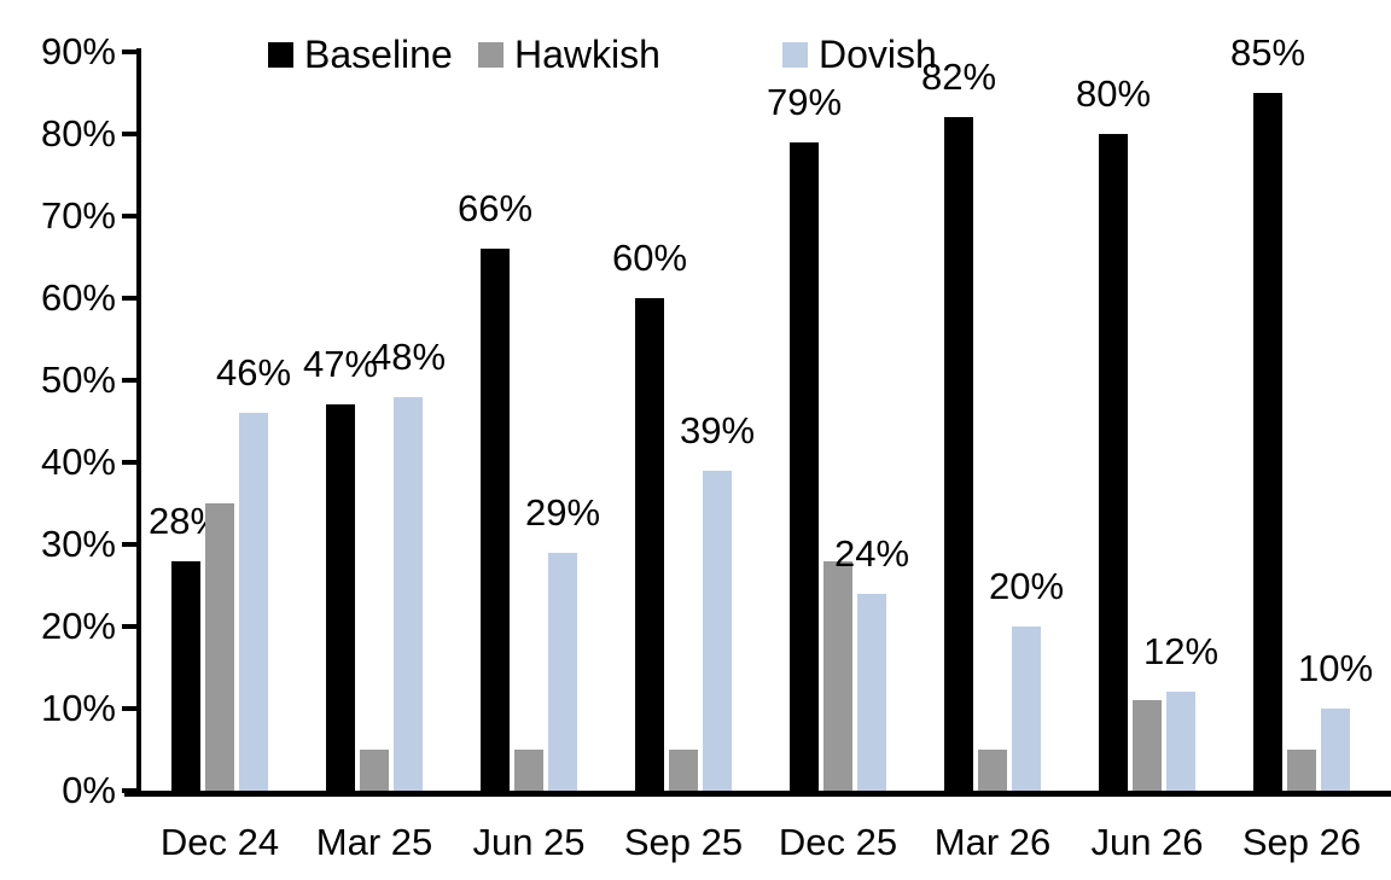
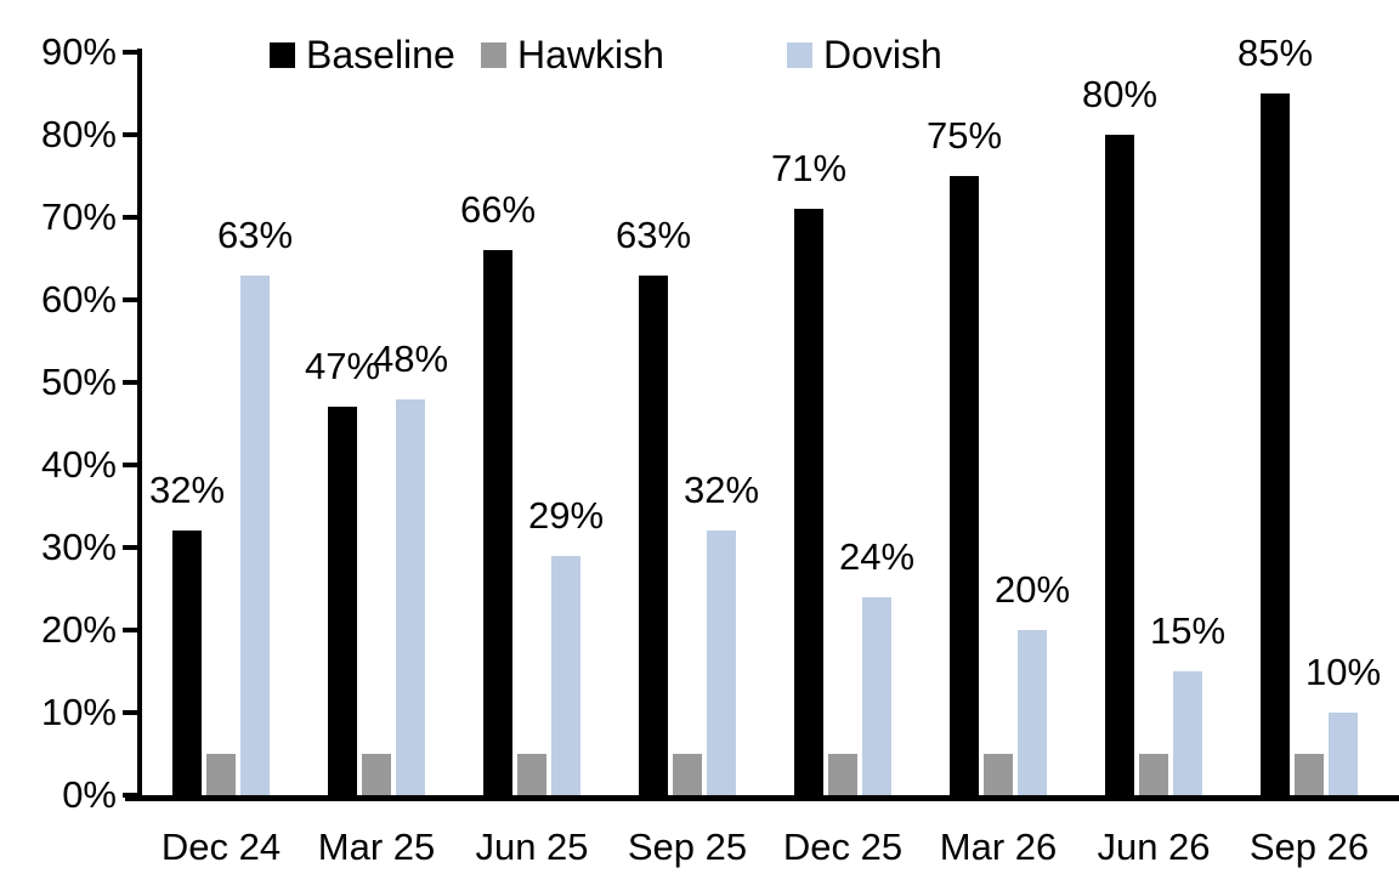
Baseline/Dec 24: 28% -> 32%
Hawkish/Dec 24: 35% -> 5%
Dovish/Dec 24: 46% -> 63%
Baseline/Sep 25: 60% -> 63%
Dovish/Sep 25: 39% -> 32%
Baseline/Dec 25: 79% -> 71%
Hawkish/Dec 25: 28% -> 5%
Baseline/Mar 26: 82% -> 75%
Hawkish/Jun 26: 11% -> 5%
Dovish/Jun 26: 12% -> 15%
